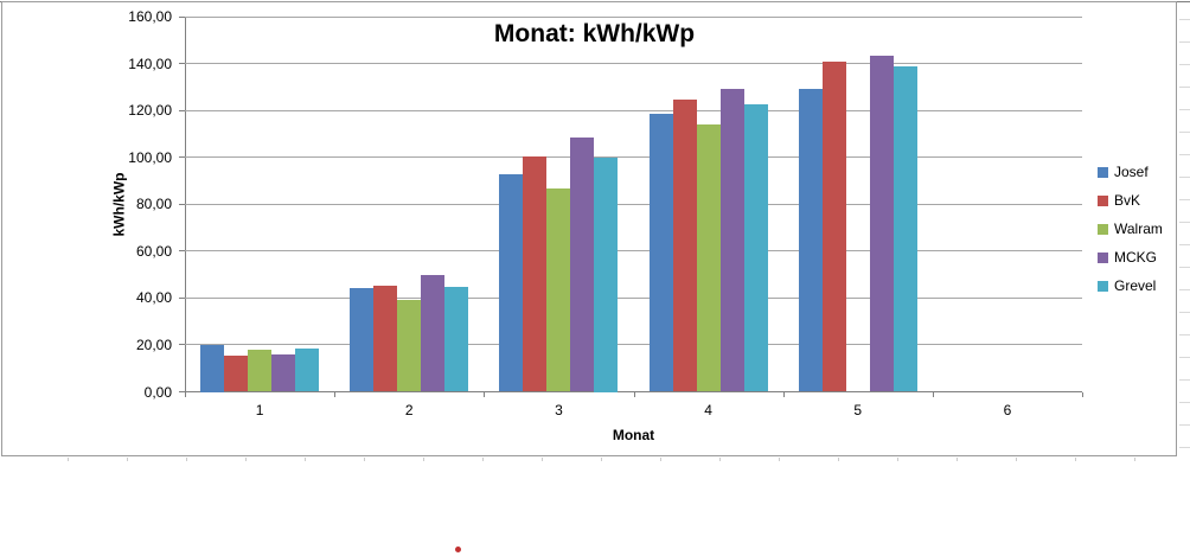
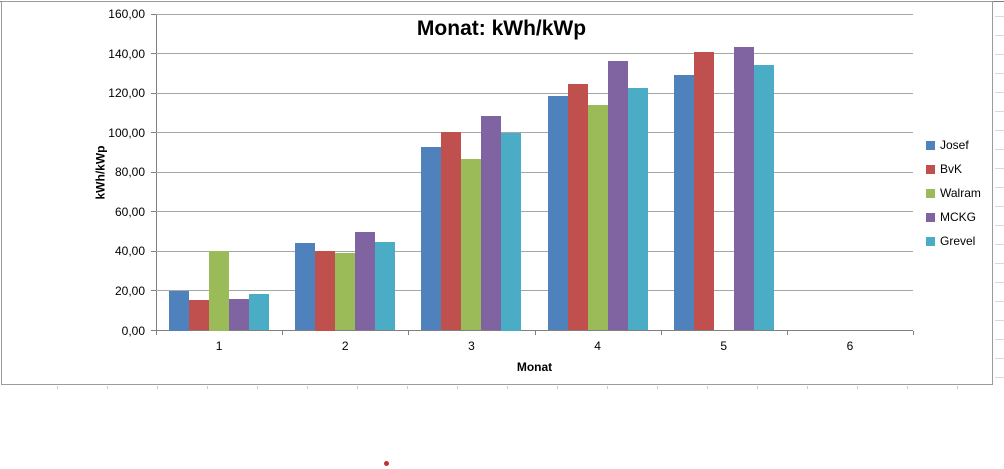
Walram/1: 18 -> 40
BvK/2: 45 -> 40
MCKG/4: 129 -> 136
Grevel/5: 139 -> 134
